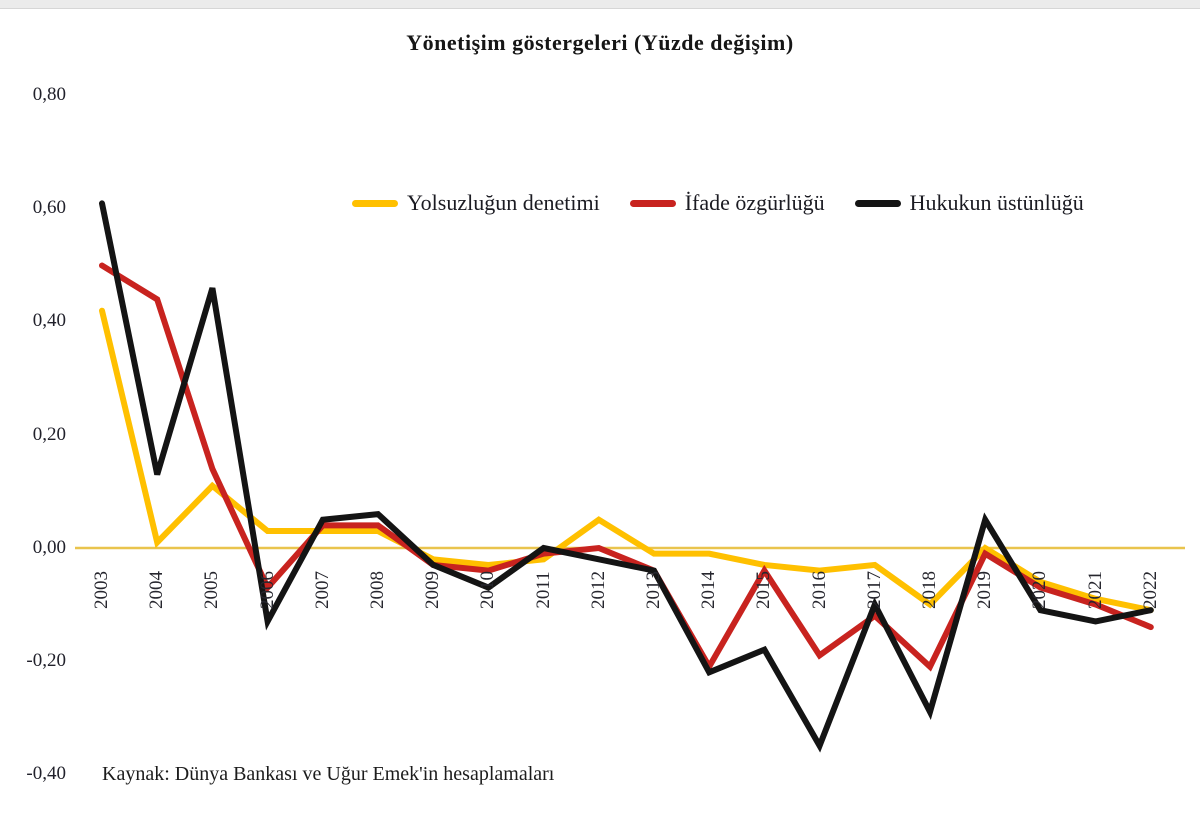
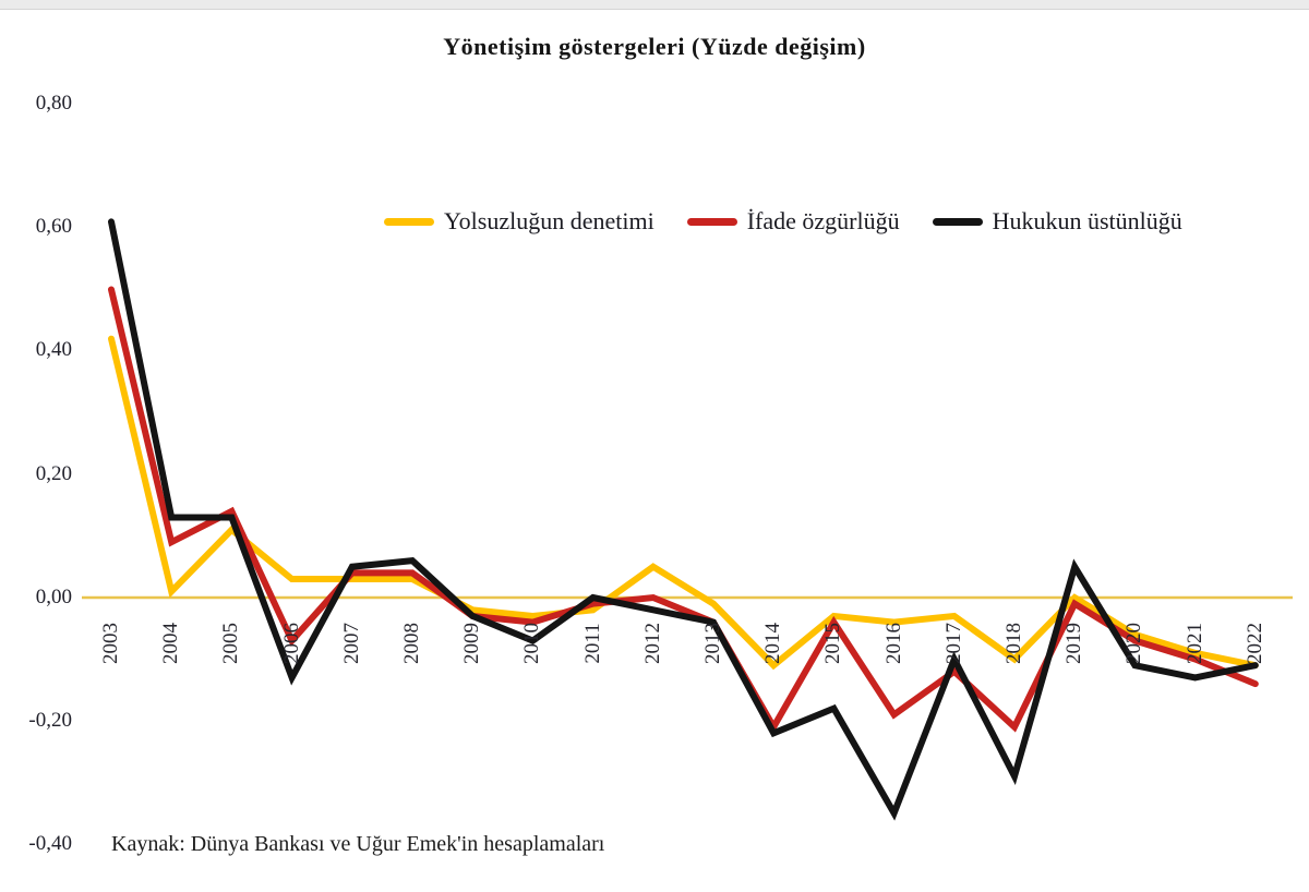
İfade özgürlüğü/2004: 0,44 -> 0,09
Hukukun üstünlüğü/2005: 0,46 -> 0,13
Yolsuzluğun denetimi/2014: -0,01 -> -0,11
